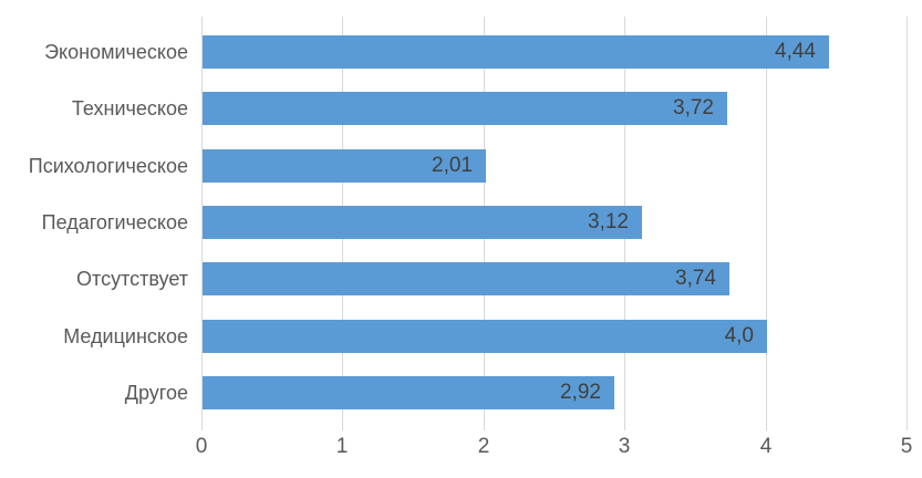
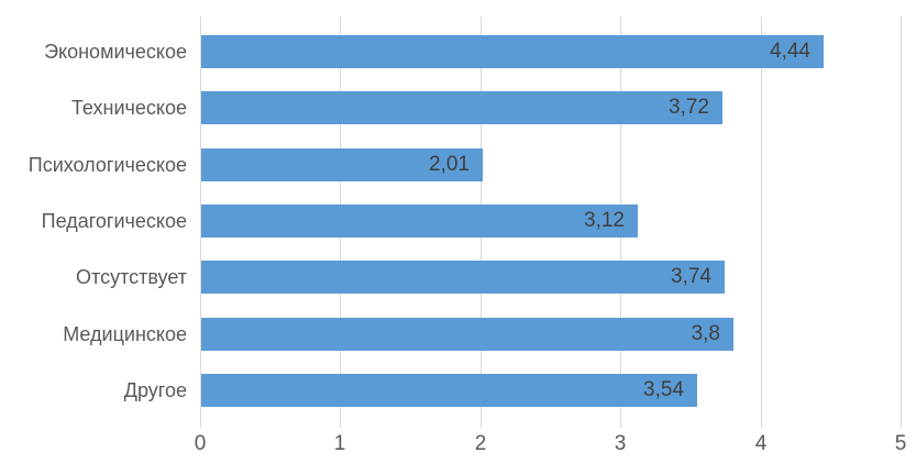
Медицинское: 4,0 -> 3,8
Другое: 2,92 -> 3,54
